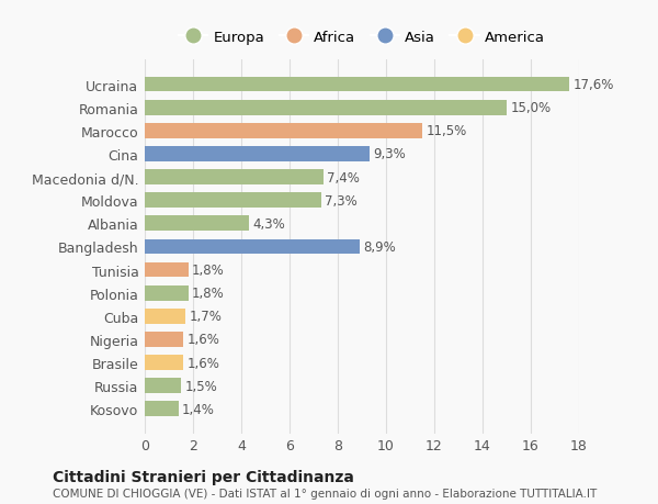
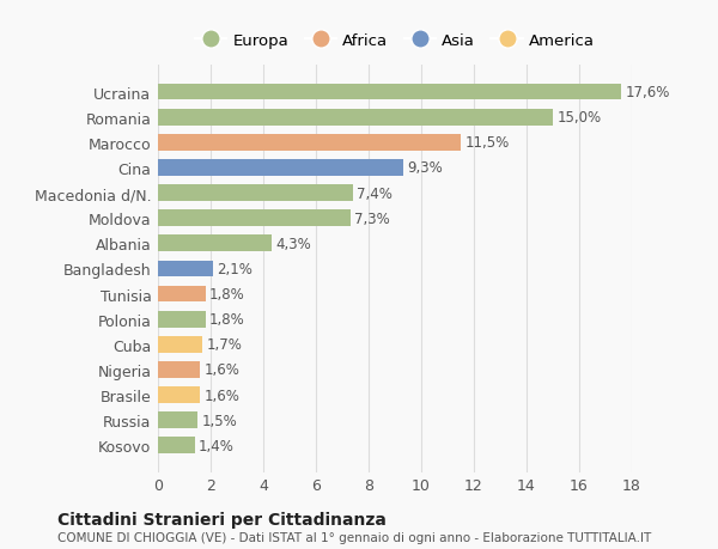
Bangladesh: 8,9% -> 2,1%
